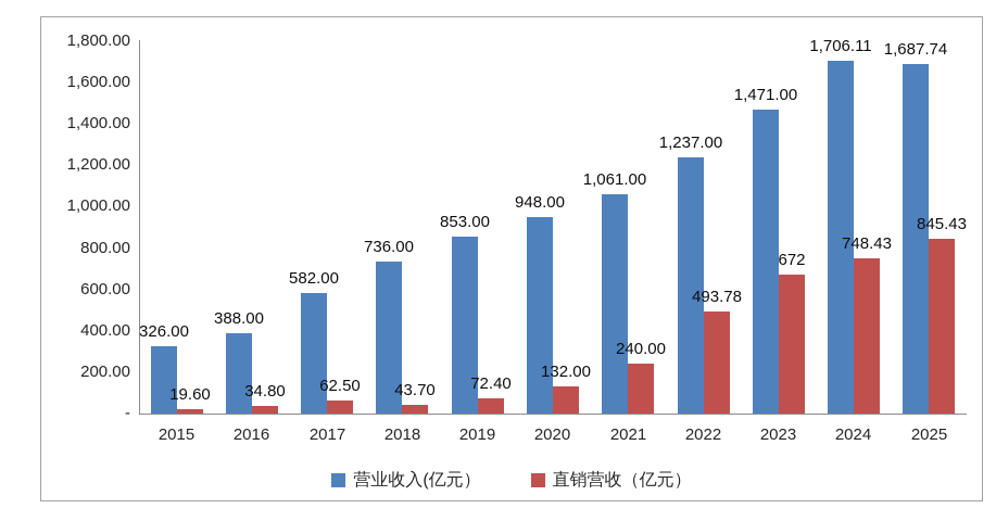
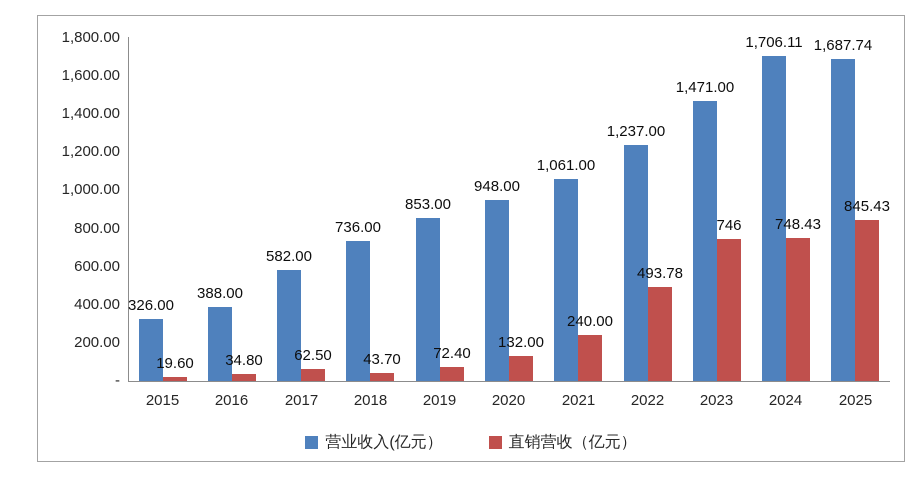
直销营收（亿元）/2023: 672 -> 746
